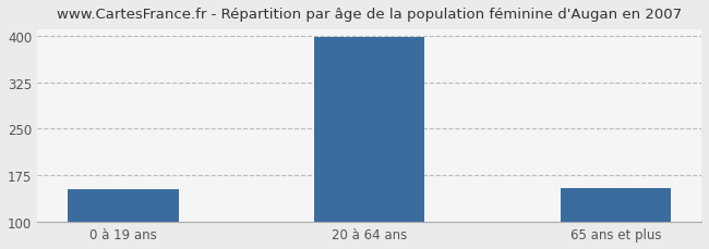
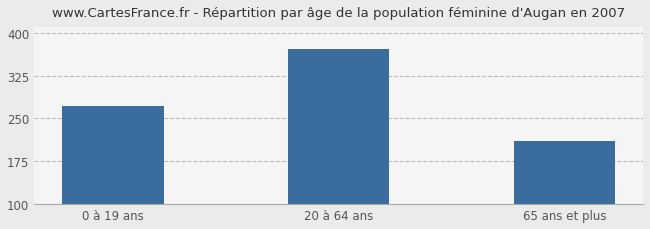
0 à 19 ans: 152 -> 272
20 à 64 ans: 397 -> 372
65 ans et plus: 155 -> 210
